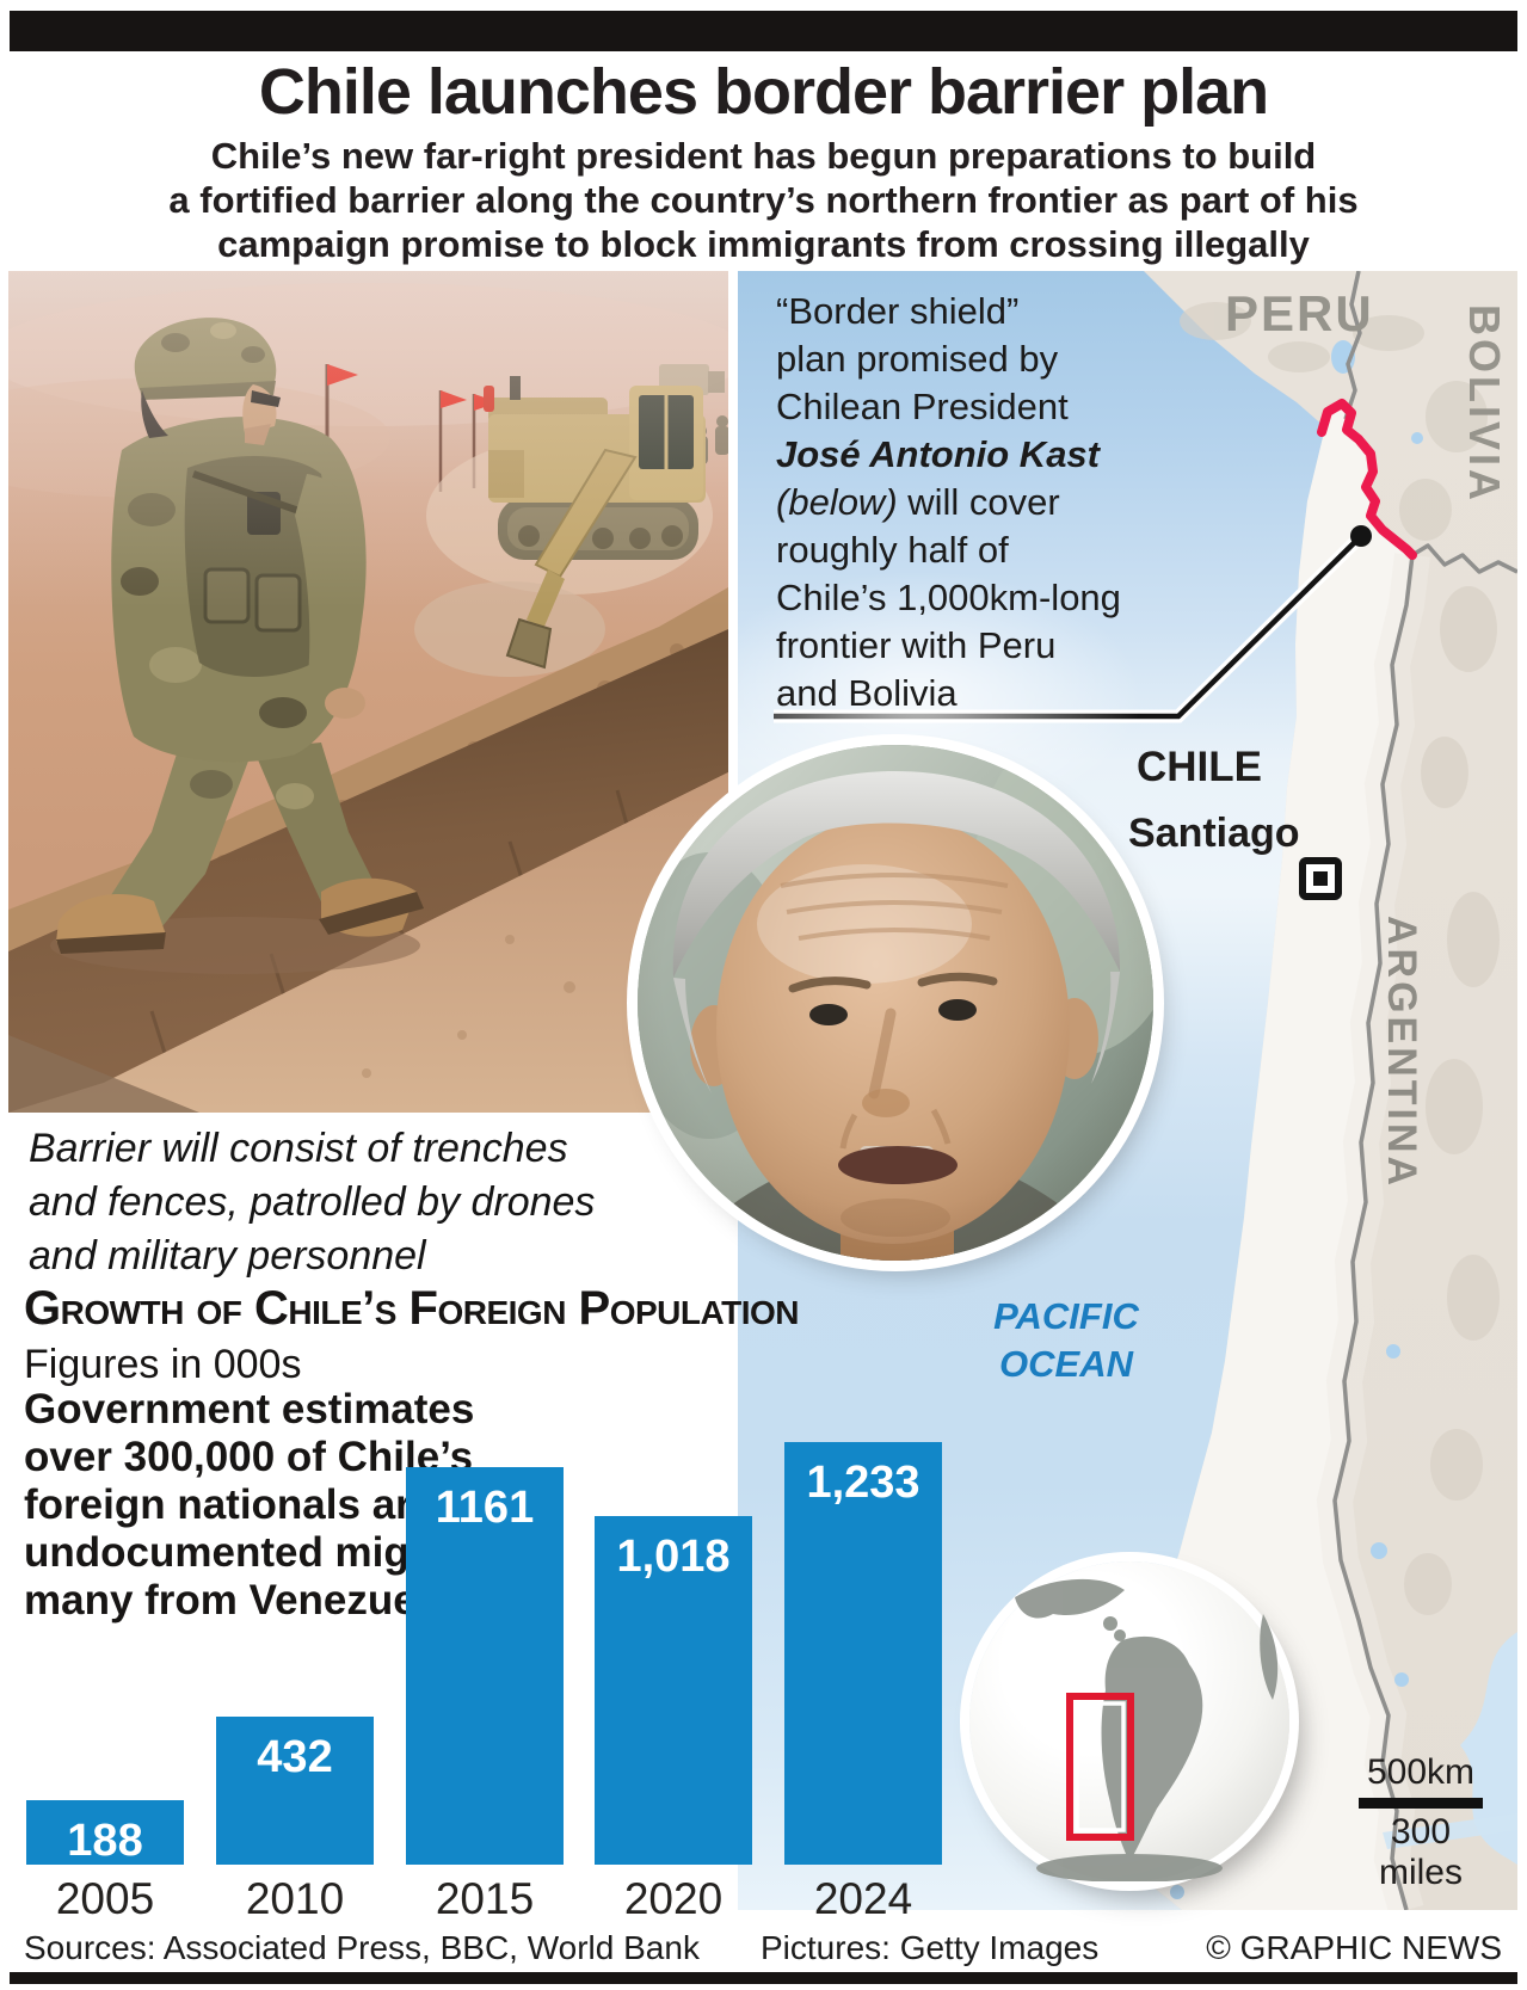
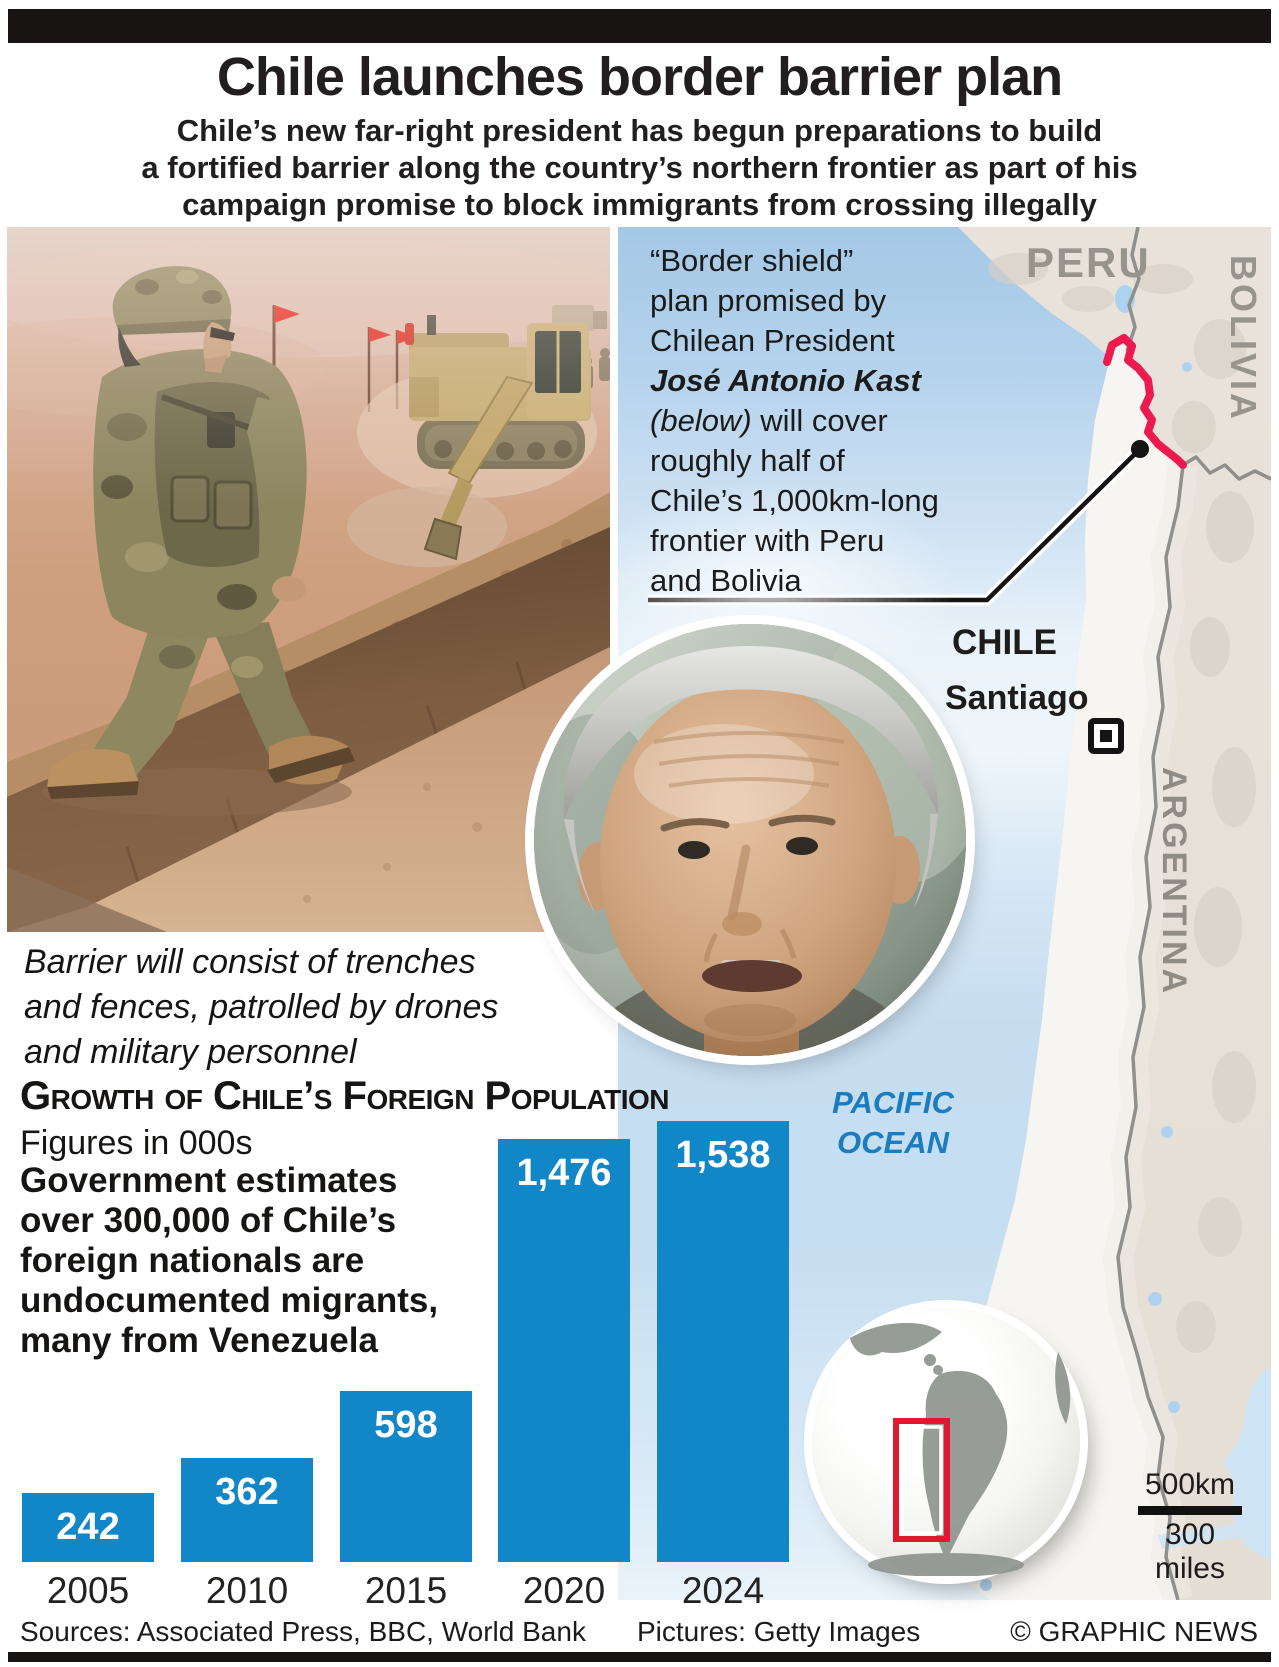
2005: 188 -> 242
2010: 432 -> 362
2015: 1161 -> 598
2020: 1,018 -> 1,476
2024: 1,233 -> 1,538
